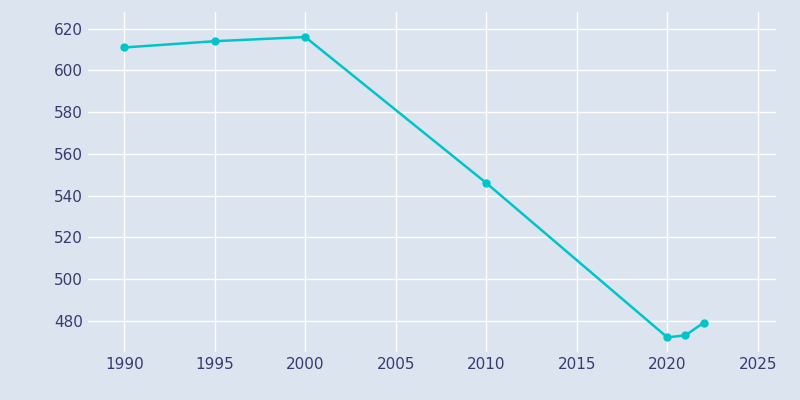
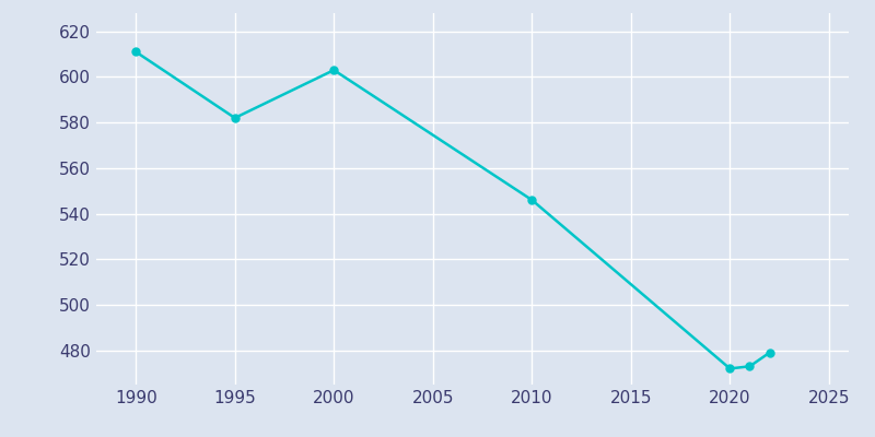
1995: 614 -> 582
2000: 616 -> 603
